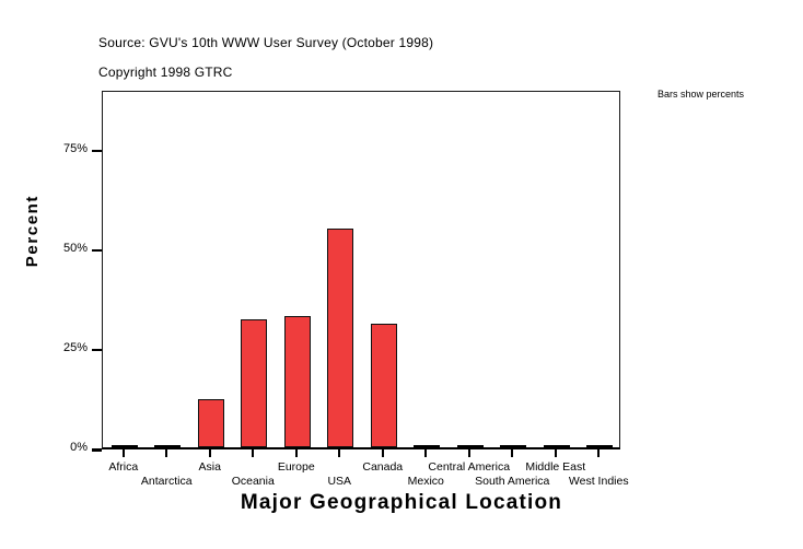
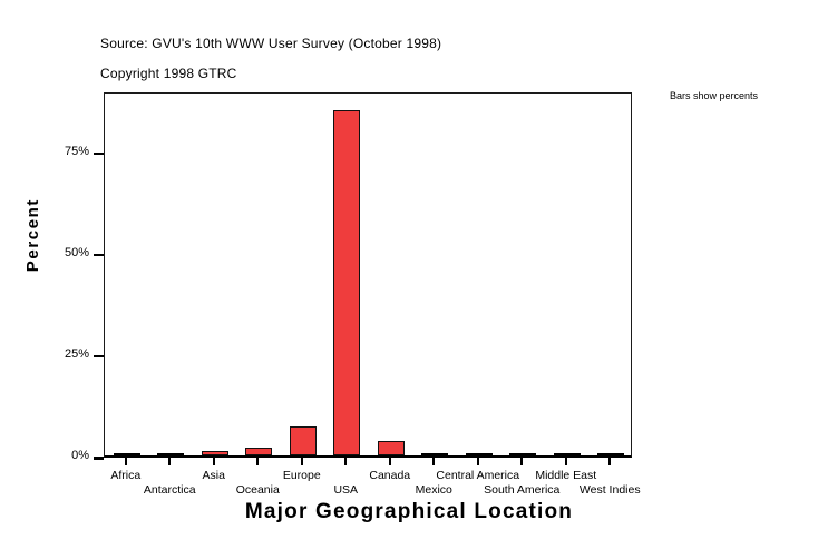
Asia: 12% -> 1%
Oceania: 32% -> 2%
Europe: 33% -> 7%
USA: 55% -> 85%
Canada: 31% -> 4%
